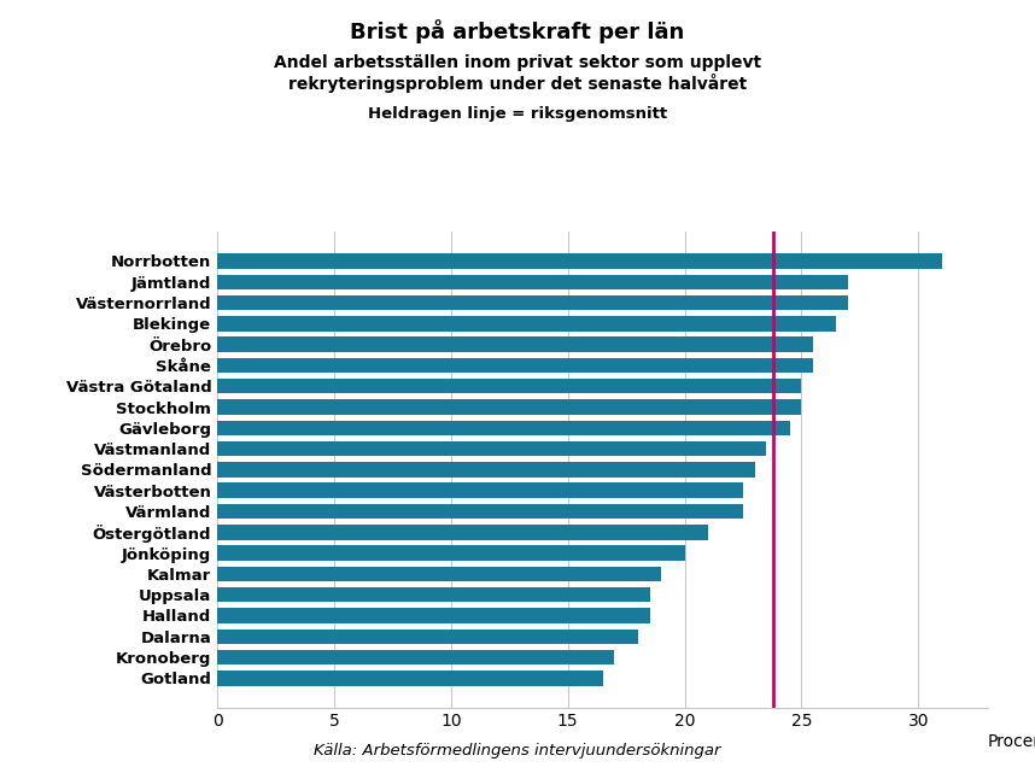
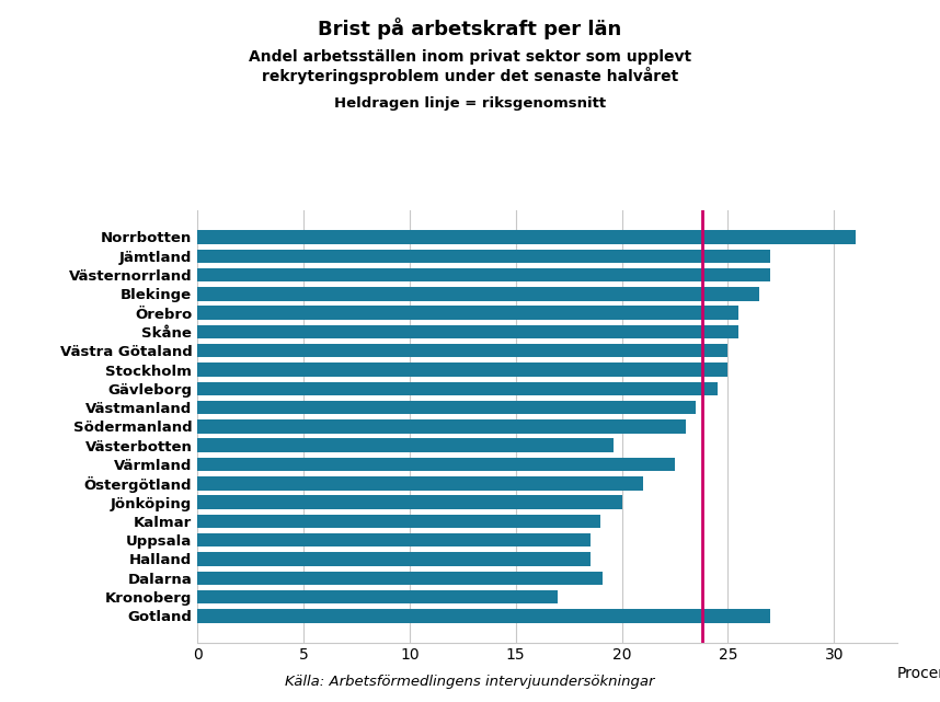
Västerbotten: 22.5 -> 19.6
Dalarna: 18.0 -> 19.1
Gotland: 16.5 -> 27.0
